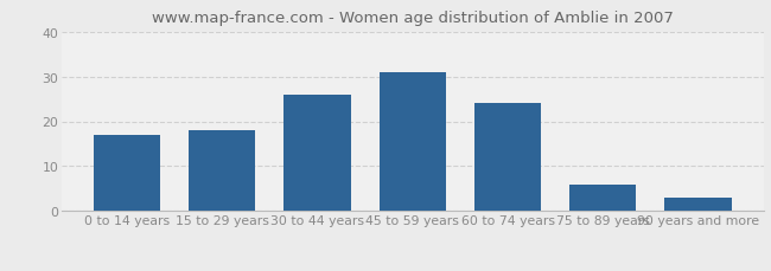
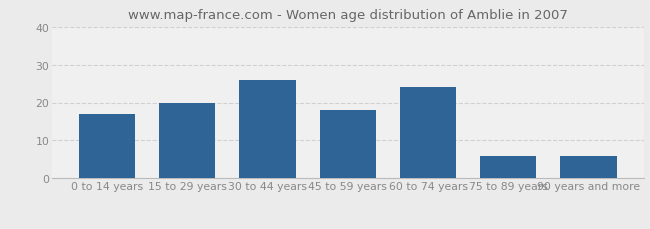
15 to 29 years: 18 -> 20
45 to 59 years: 31 -> 18
90 years and more: 3 -> 6
